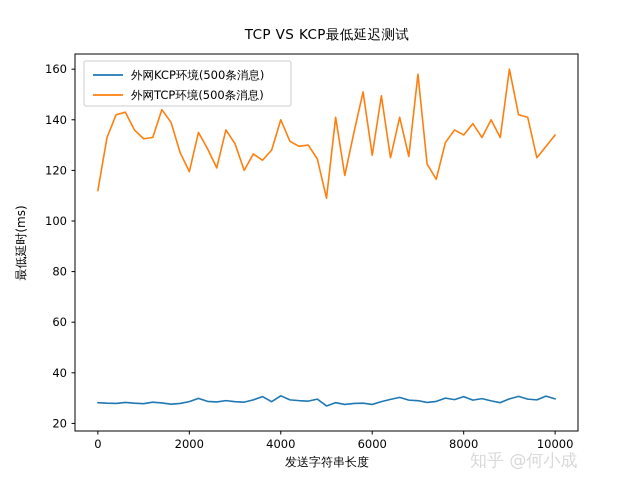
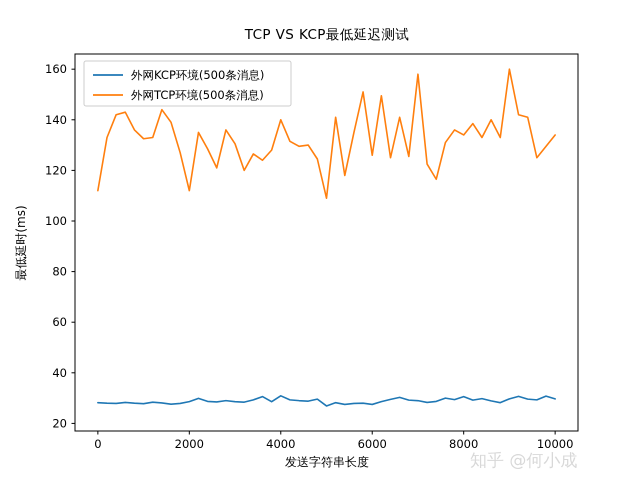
外网TCP环境(500条消息)/2000: 120 -> 112
